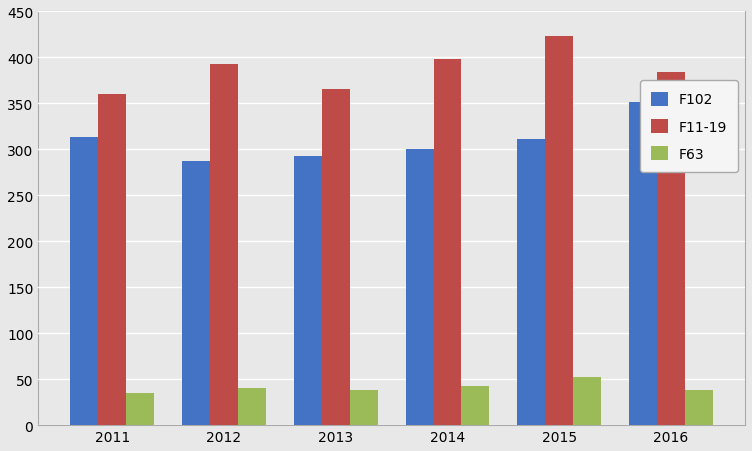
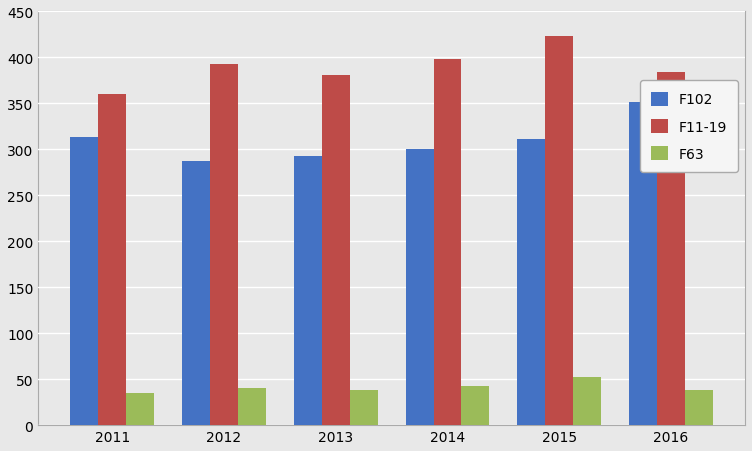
F11-19/2013: 366 -> 381
